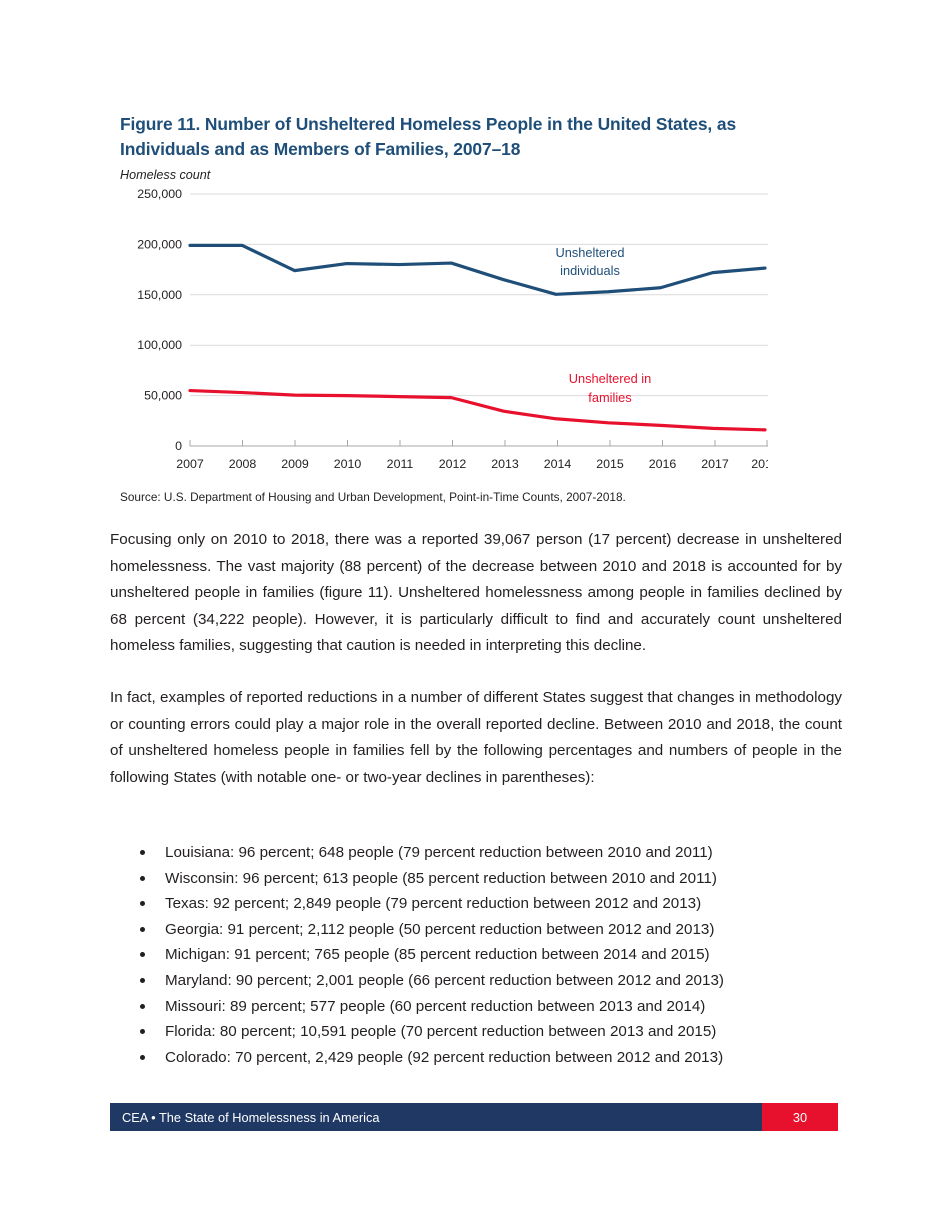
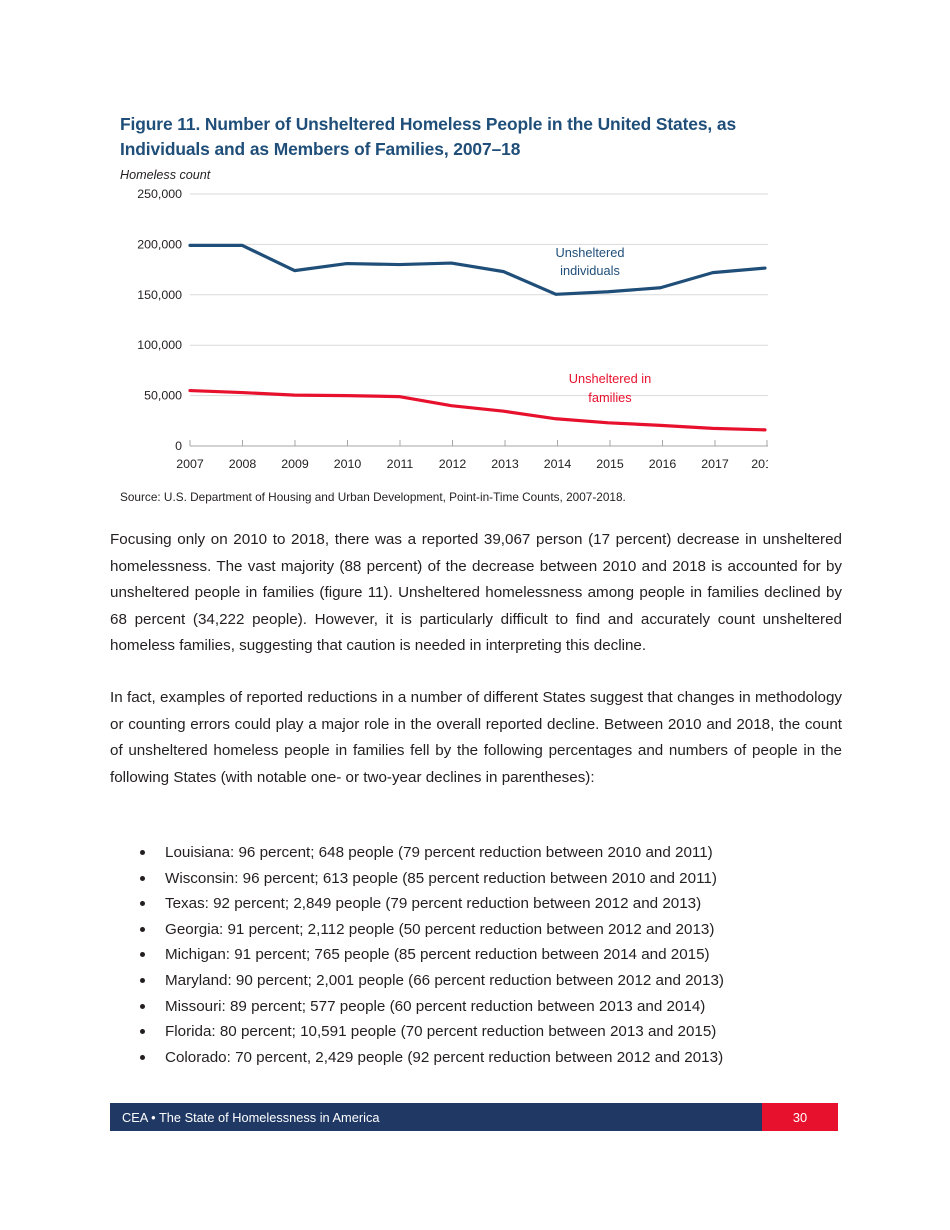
Unsheltered in families/2012: 48000 -> 40000
Unsheltered individuals/2013: 165000 -> 173000
